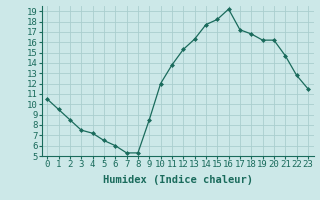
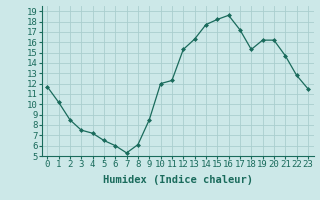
0: 10.5 -> 11.7
1: 9.5 -> 10.2
8: 5.3 -> 6.1
11: 13.8 -> 12.3
16: 19.2 -> 18.6
18: 16.8 -> 15.3
